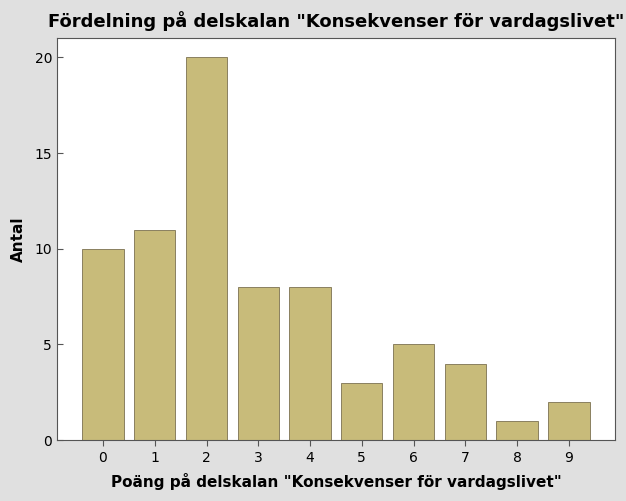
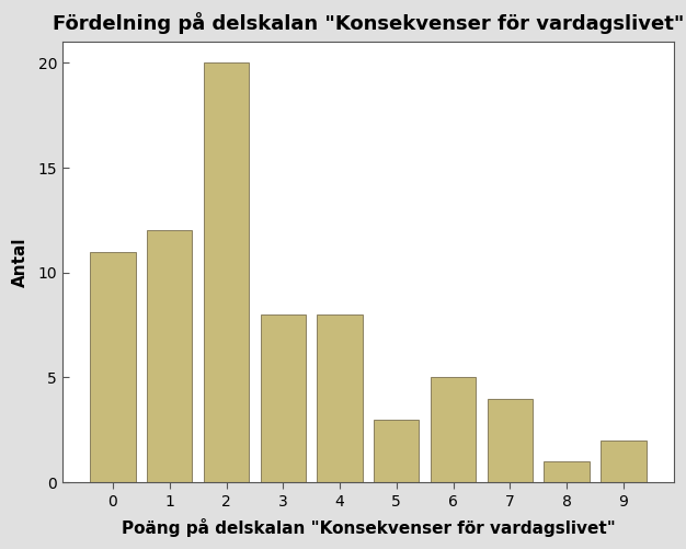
0: 10 -> 11
1: 11 -> 12
